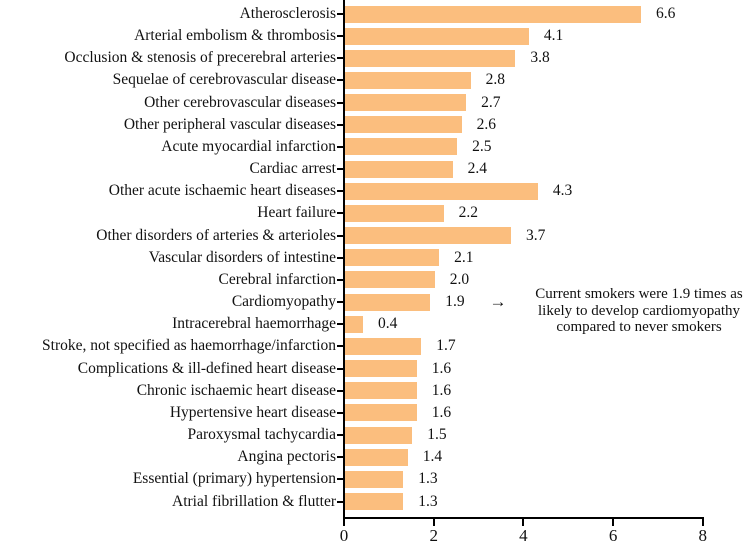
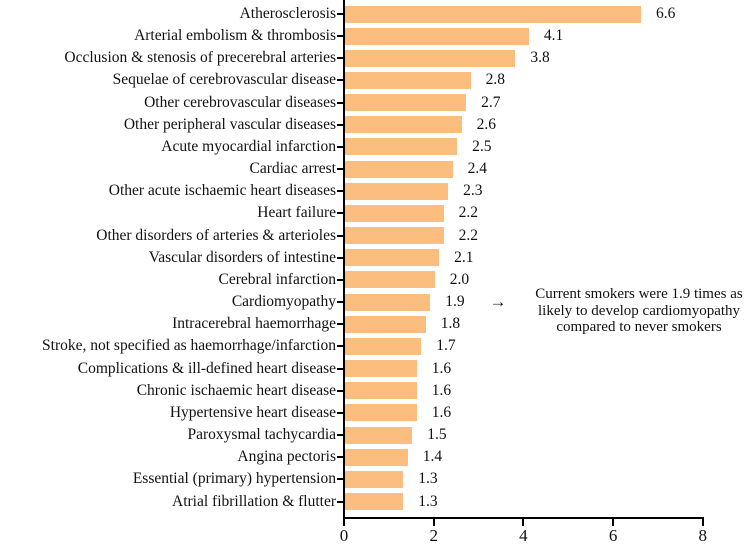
Other acute ischaemic heart diseases: 4.3 -> 2.3
Other disorders of arteries & arterioles: 3.7 -> 2.2
Intracerebral haemorrhage: 0.4 -> 1.8
